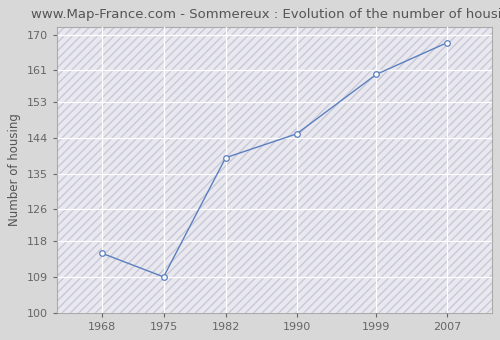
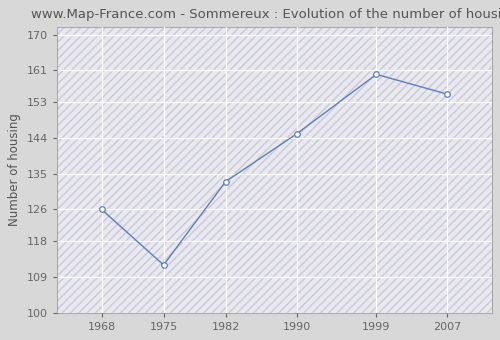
1968: 115 -> 126
1975: 109 -> 112
1982: 139 -> 133
2007: 168 -> 155
